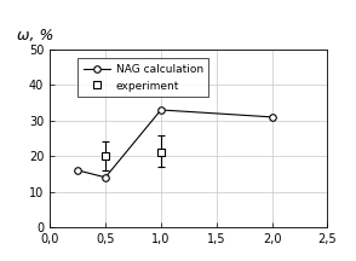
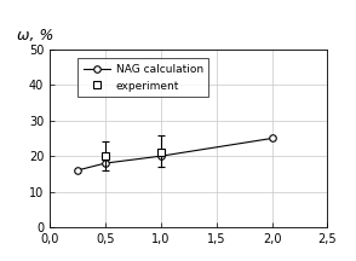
0,5: 14 -> 18
1,0: 33 -> 20
2,0: 31 -> 25
